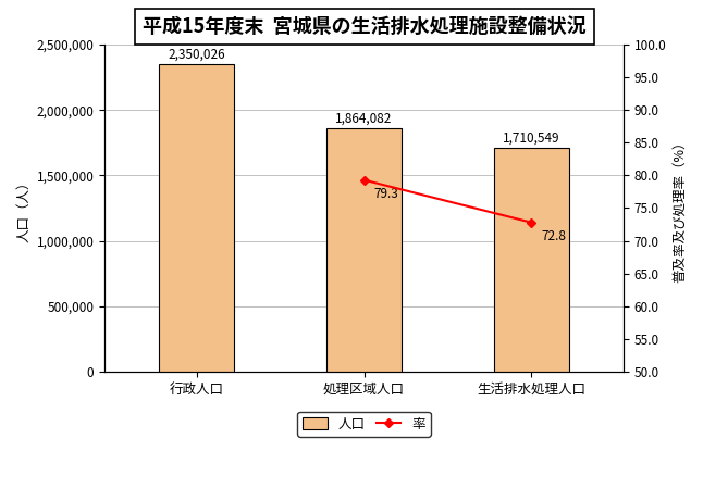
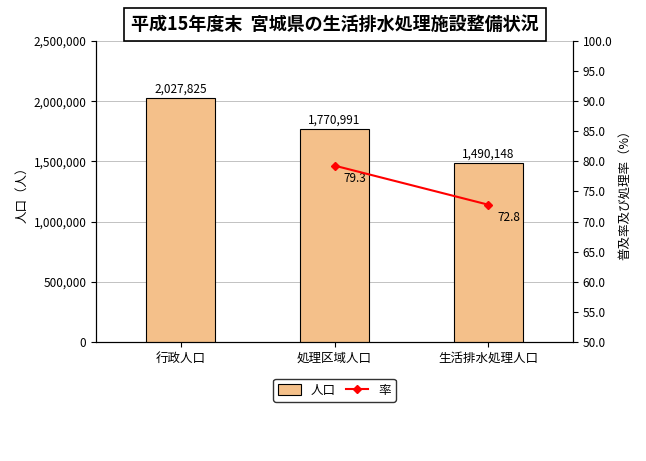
行政人口: 2,350,026 -> 2,027,825
処理区域人口: 1,864,082 -> 1,770,991
生活排水処理人口: 1,710,549 -> 1,490,148
